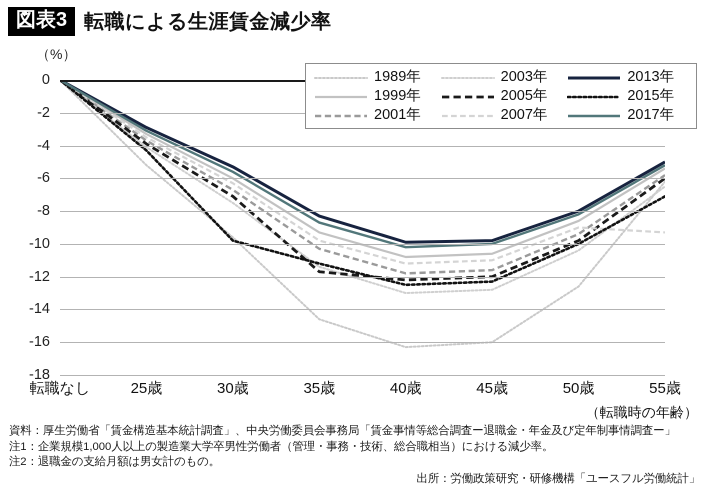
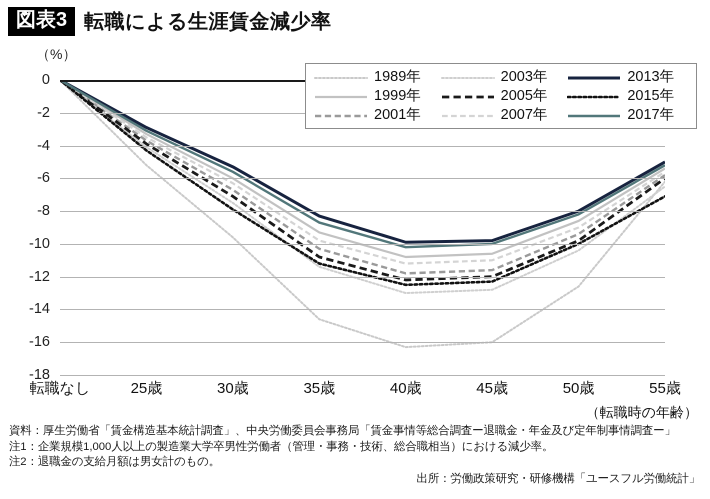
2015年/30歳: -9.8 -> -7.9
2005年/35歳: -11.7 -> -10.8
2007年/55歳: -9.3 -> -5.6
